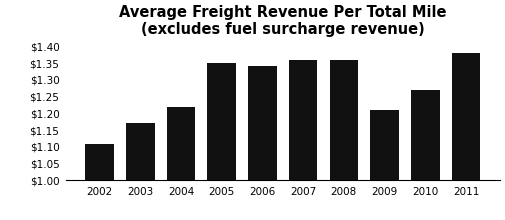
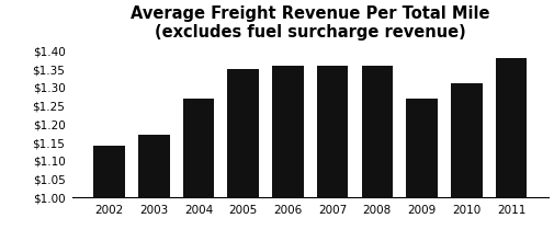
2002: $1.11 -> $1.14
2004: $1.22 -> $1.27
2006: $1.34 -> $1.36
2009: $1.21 -> $1.27
2010: $1.27 -> $1.31
